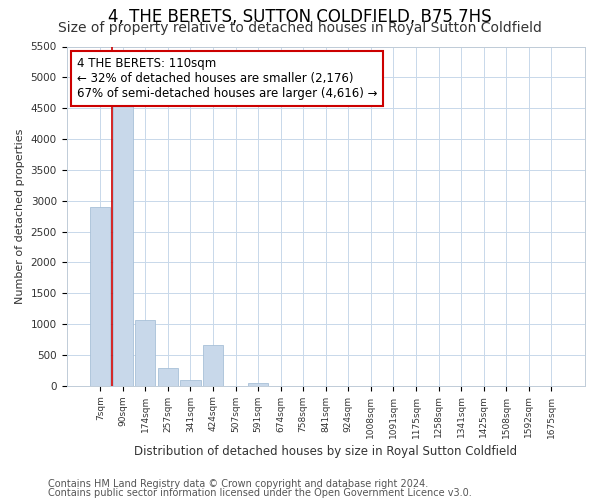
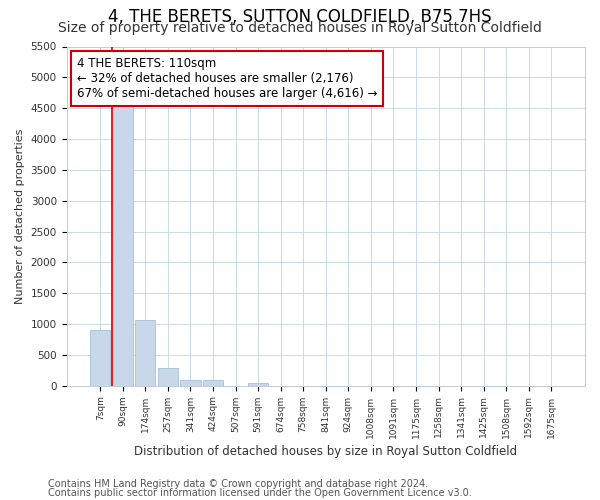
7sqm: 2900 -> 900
424sqm: 660 -> 80
